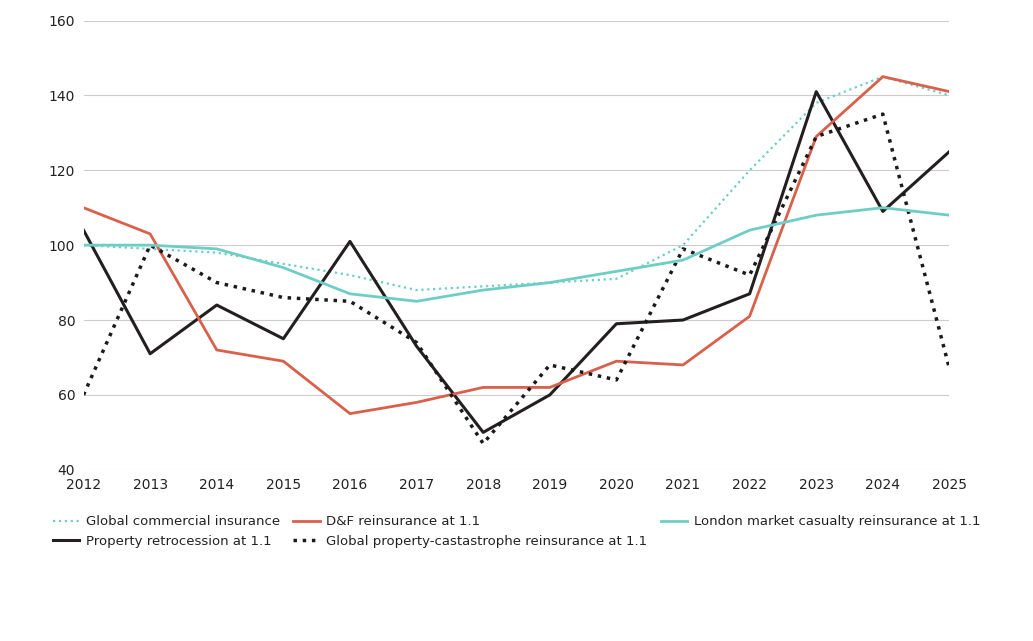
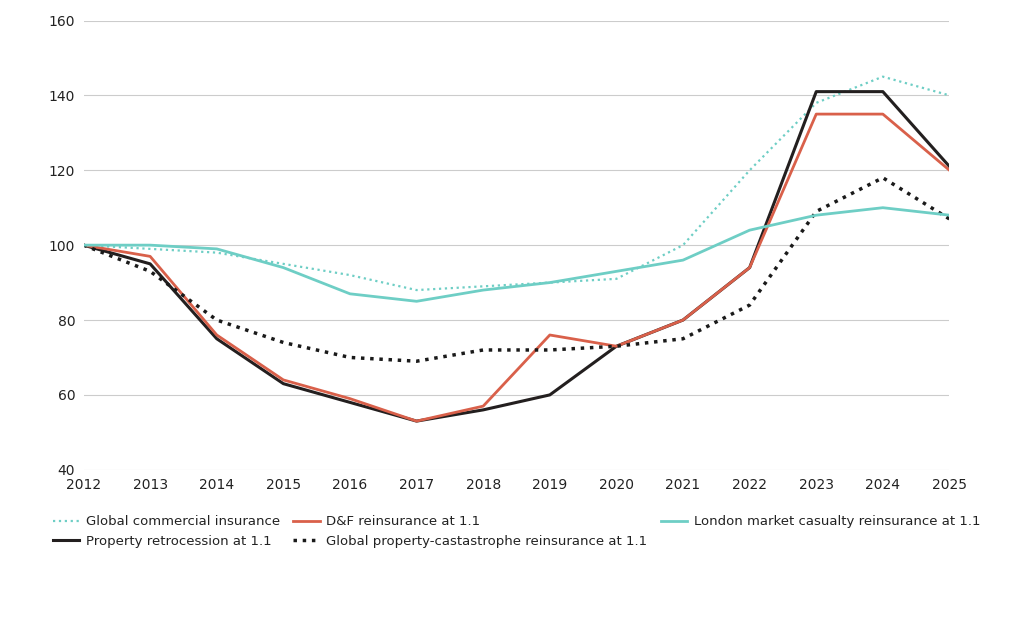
Property retrocession at 1.1/2012: 104 -> 100
D&F reinsurance at 1.1/2012: 110 -> 100
Global property-castastrophe reinsurance at 1.1/2012: 60 -> 100
Property retrocession at 1.1/2013: 71 -> 95
D&F reinsurance at 1.1/2013: 103 -> 97
Global property-castastrophe reinsurance at 1.1/2013: 100 -> 93
Property retrocession at 1.1/2014: 84 -> 75
D&F reinsurance at 1.1/2014: 72 -> 76
Global property-castastrophe reinsurance at 1.1/2014: 90 -> 80
Property retrocession at 1.1/2015: 75 -> 63
D&F reinsurance at 1.1/2015: 69 -> 64
Global property-castastrophe reinsurance at 1.1/2015: 86 -> 74
Property retrocession at 1.1/2016: 101 -> 58
D&F reinsurance at 1.1/2016: 55 -> 59
Global property-castastrophe reinsurance at 1.1/2016: 85 -> 70
Property retrocession at 1.1/2017: 73 -> 53
D&F reinsurance at 1.1/2017: 58 -> 53
Global property-castastrophe reinsurance at 1.1/2017: 74 -> 69
Property retrocession at 1.1/2018: 50 -> 56
D&F reinsurance at 1.1/2018: 62 -> 57
Global property-castastrophe reinsurance at 1.1/2018: 47 -> 72
D&F reinsurance at 1.1/2019: 62 -> 76
Global property-castastrophe reinsurance at 1.1/2019: 68 -> 72
Property retrocession at 1.1/2020: 79 -> 73
D&F reinsurance at 1.1/2020: 69 -> 73
Global property-castastrophe reinsurance at 1.1/2020: 64 -> 73
D&F reinsurance at 1.1/2021: 68 -> 80
Global property-castastrophe reinsurance at 1.1/2021: 99 -> 75
Property retrocession at 1.1/2022: 87 -> 94
D&F reinsurance at 1.1/2022: 81 -> 94
Global property-castastrophe reinsurance at 1.1/2022: 92 -> 84
D&F reinsurance at 1.1/2023: 129 -> 135
Global property-castastrophe reinsurance at 1.1/2023: 129 -> 109
Property retrocession at 1.1/2024: 109 -> 141
D&F reinsurance at 1.1/2024: 145 -> 135
Global property-castastrophe reinsurance at 1.1/2024: 135 -> 118
Property retrocession at 1.1/2025: 125 -> 121
D&F reinsurance at 1.1/2025: 141 -> 120
Global property-castastrophe reinsurance at 1.1/2025: 67 -> 107
